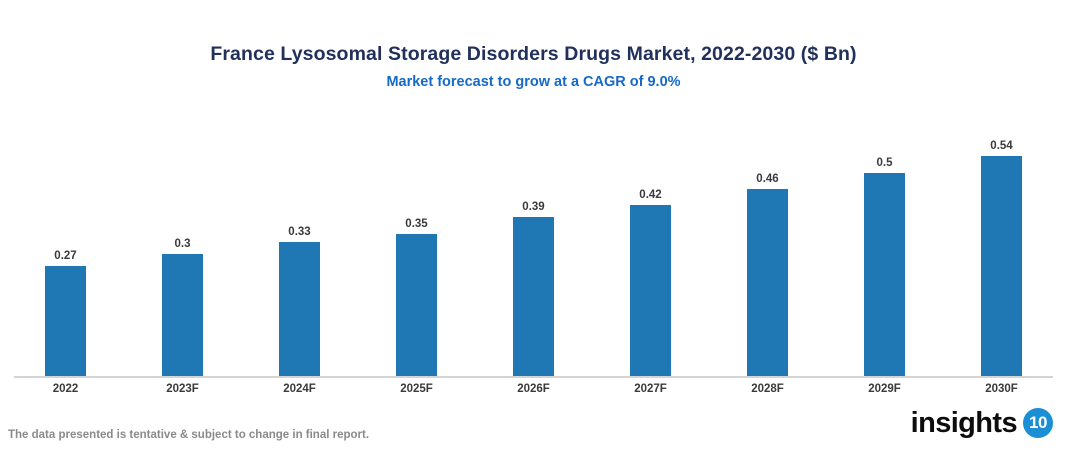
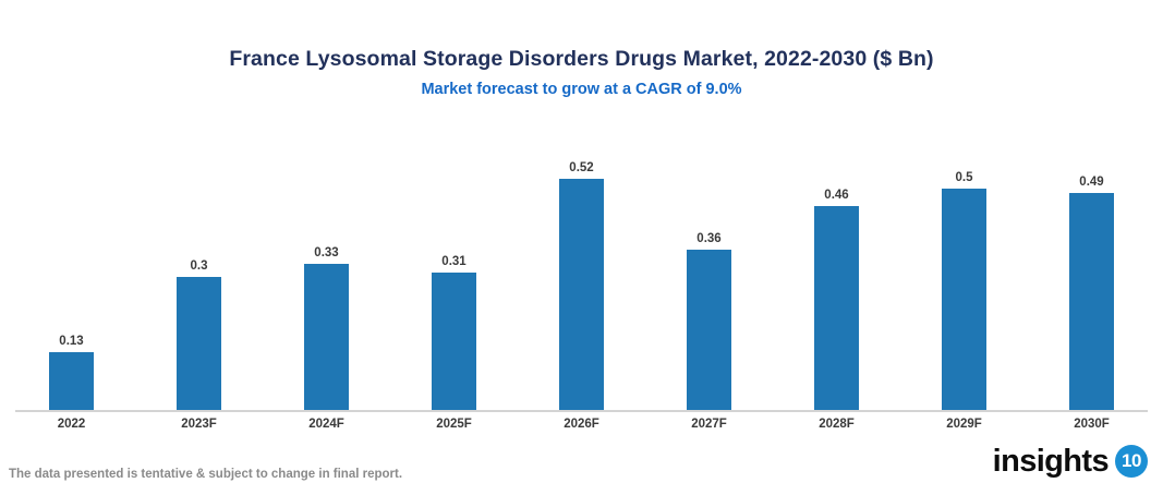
2022: 0.27 -> 0.13
2025F: 0.35 -> 0.31
2026F: 0.39 -> 0.52
2027F: 0.42 -> 0.36
2030F: 0.54 -> 0.49
